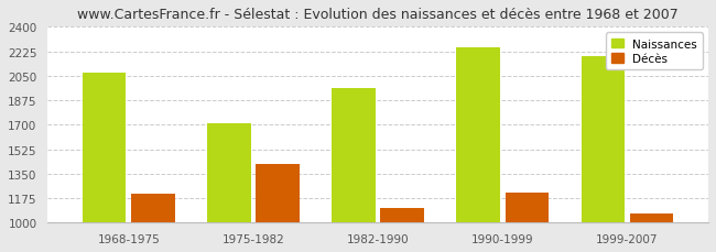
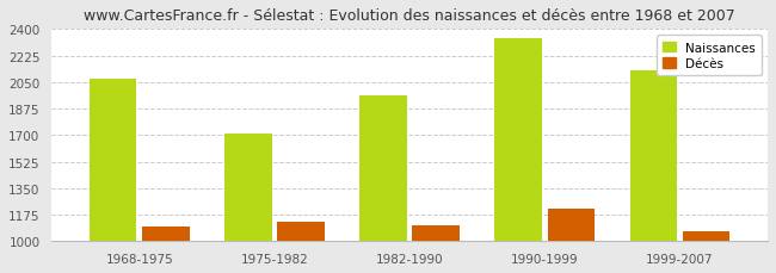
Décès/1968-1975: 1210 -> 1100
Décès/1975-1982: 1420 -> 1130
Naissances/1990-1999: 2250 -> 2340
Naissances/1999-2007: 2190 -> 2130
